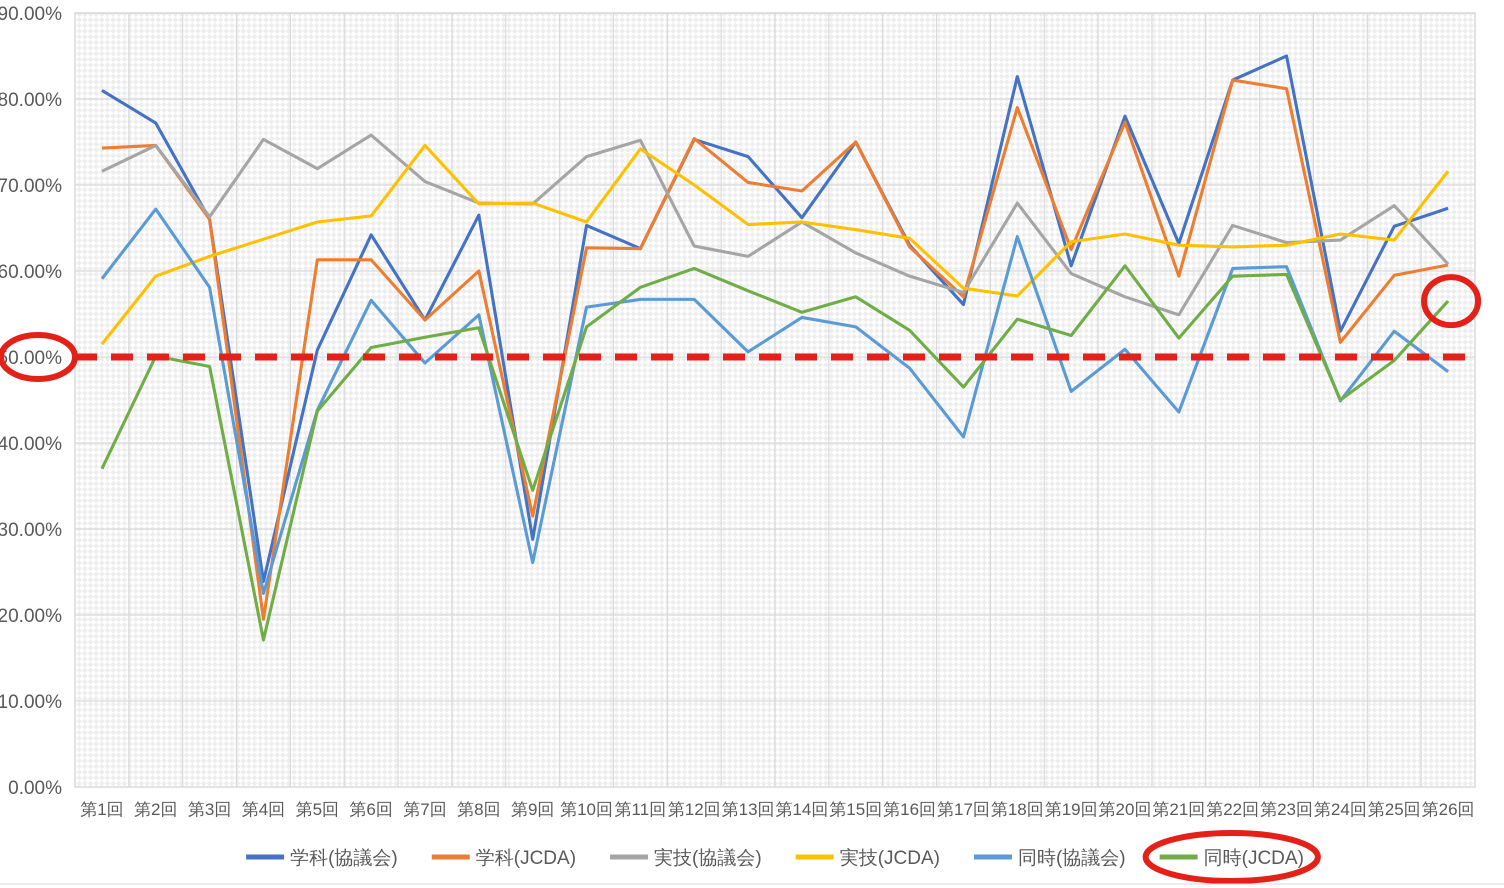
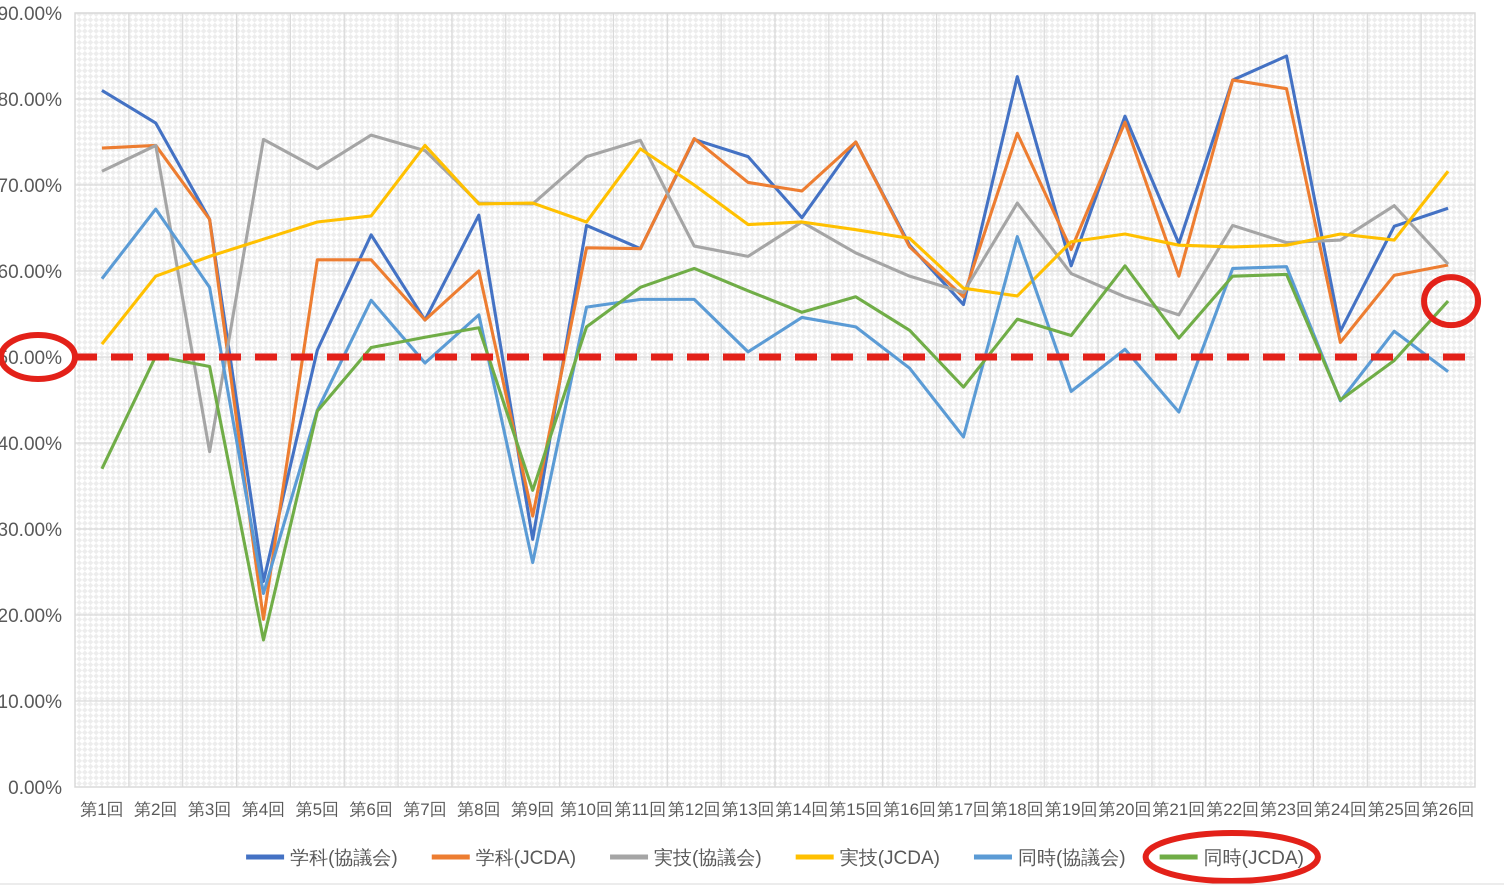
実技(協議会)/第3回: 66% -> 39%
実技(協議会)/第7回: 70% -> 74%
学科(JCDA)/第18回: 79% -> 76%
